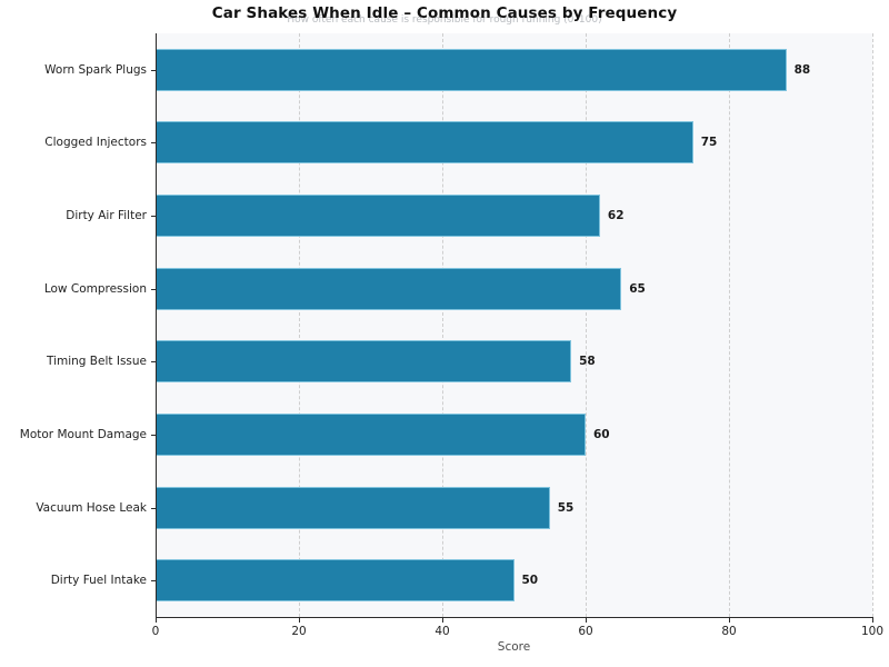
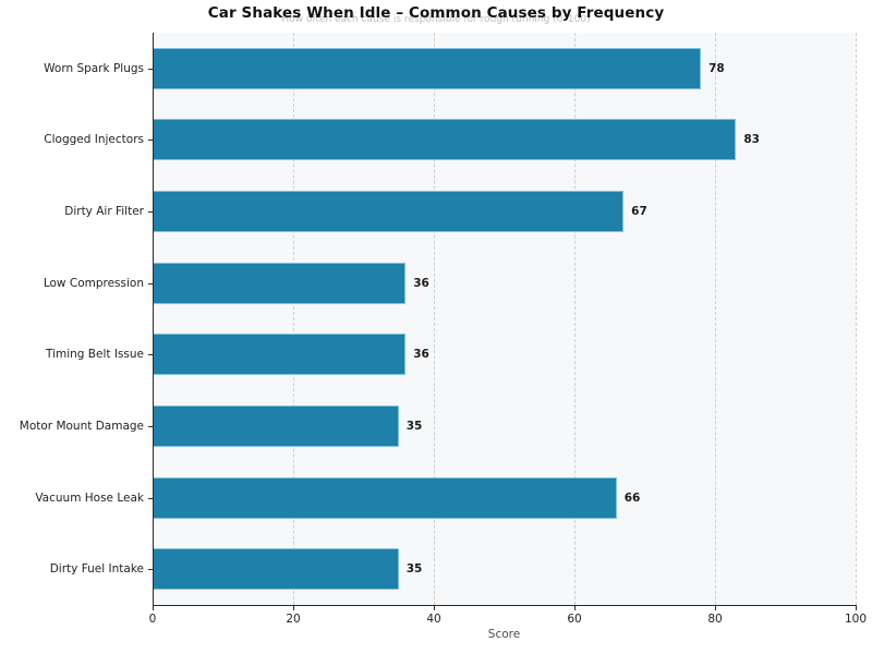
Worn Spark Plugs: 88 -> 78
Clogged Injectors: 75 -> 83
Dirty Air Filter: 62 -> 67
Low Compression: 65 -> 36
Timing Belt Issue: 58 -> 36
Motor Mount Damage: 60 -> 35
Vacuum Hose Leak: 55 -> 66
Dirty Fuel Intake: 50 -> 35
